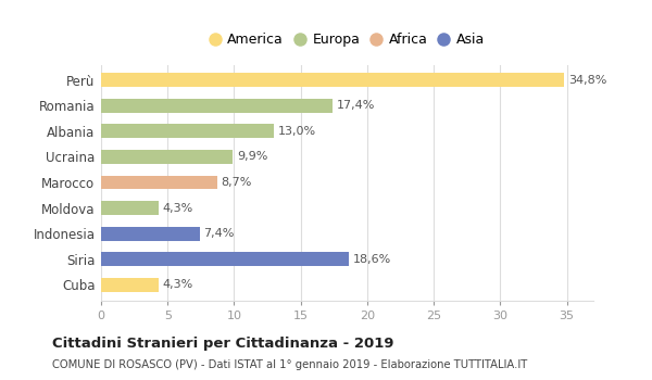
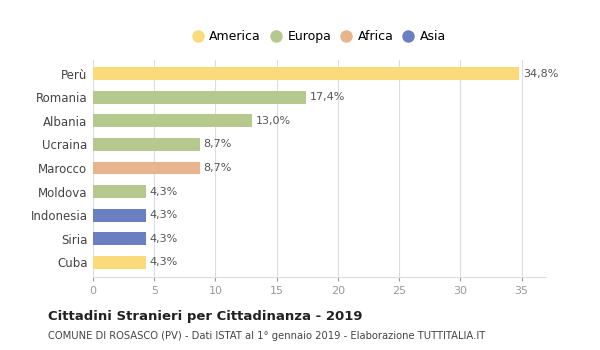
Ucraina: 9,9% -> 8,7%
Indonesia: 7,4% -> 4,3%
Siria: 18,6% -> 4,3%
